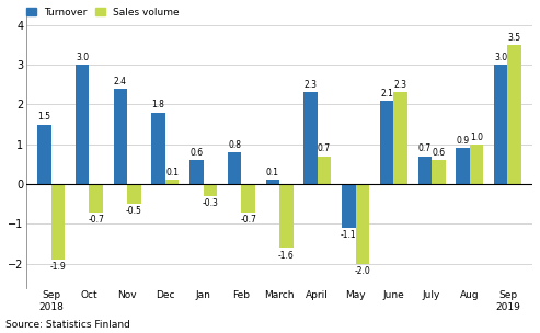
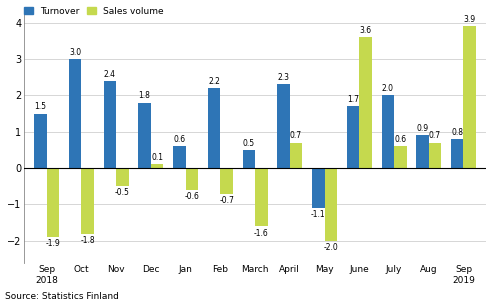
Sales volume/Oct: -0.7 -> -1.8
Sales volume/Jan: -0.3 -> -0.6
Turnover/Feb: 0.8 -> 2.2
Turnover/March: 0.1 -> 0.5
Turnover/June: 2.1 -> 1.7
Sales volume/June: 2.3 -> 3.6
Turnover/July: 0.7 -> 2.0
Sales volume/Aug: 1.0 -> 0.7
Turnover/Sep 2019: 3.0 -> 0.8
Sales volume/Sep 2019: 3.5 -> 3.9
